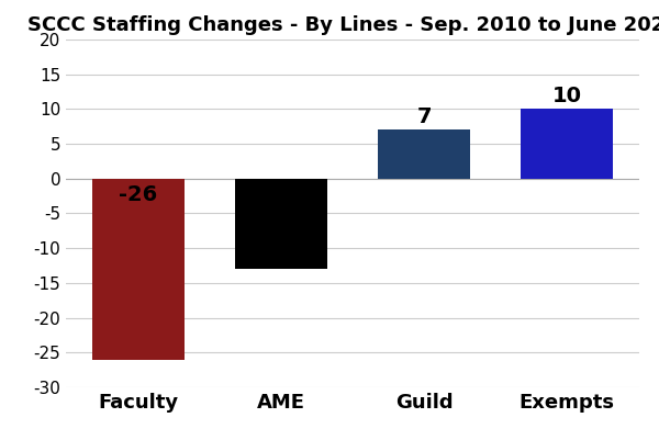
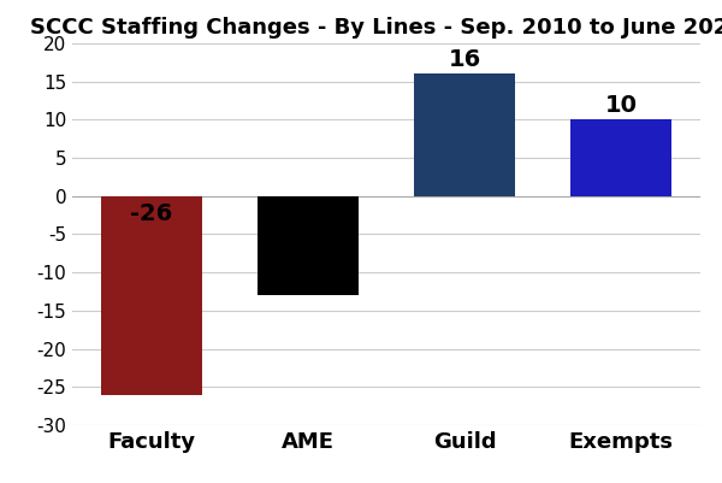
Guild: 7 -> 16
